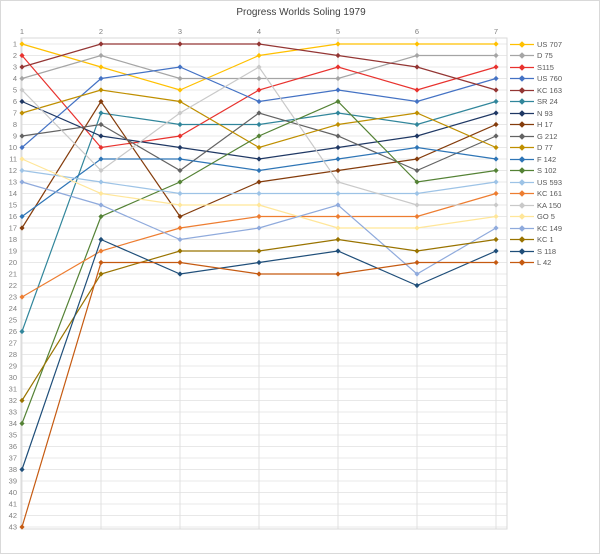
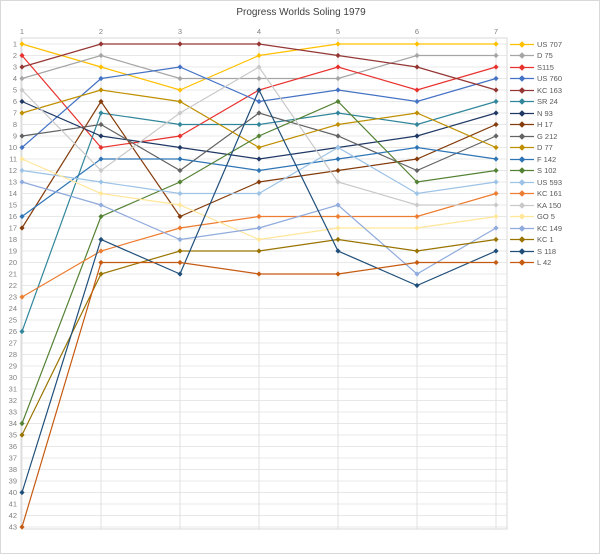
KC 1/1: 32 -> 35
S 118/1: 38 -> 40
GO 5/4: 15 -> 18
S 118/4: 20 -> 5
US 593/5: 14 -> 10
